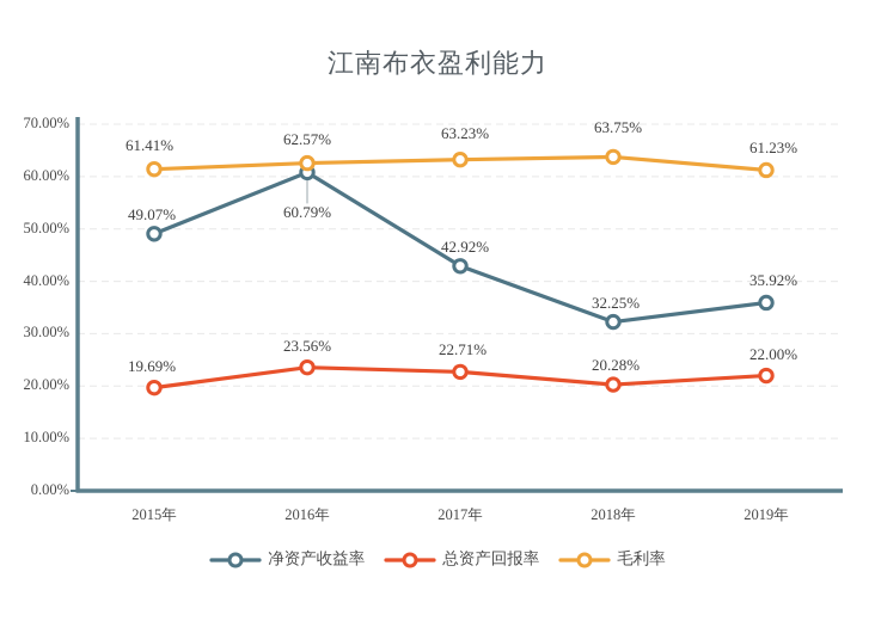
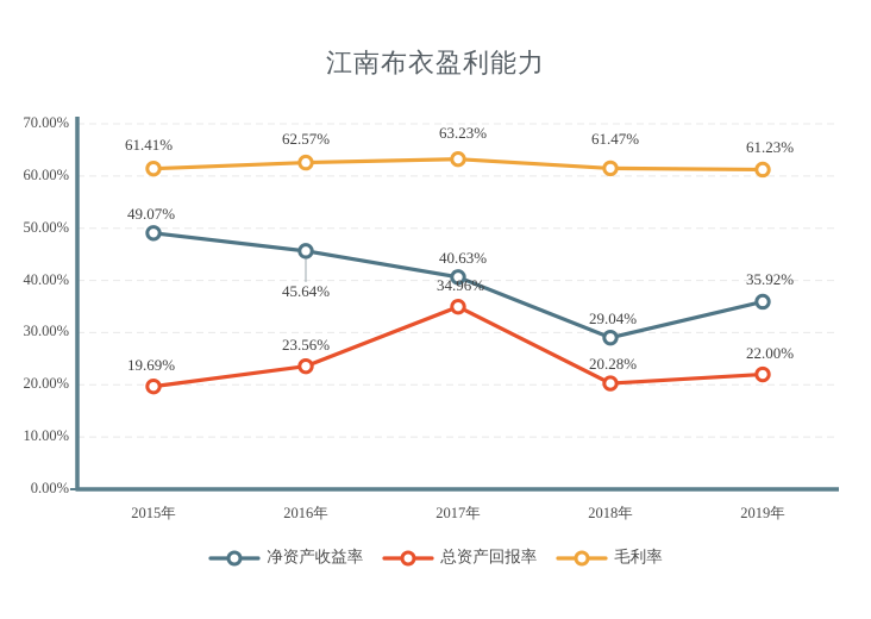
净资产收益率/2016年: 60.79% -> 45.64%
净资产收益率/2017年: 42.92% -> 40.63%
总资产回报率/2017年: 22.71% -> 34.96%
净资产收益率/2018年: 32.25% -> 29.04%
毛利率/2018年: 63.75% -> 61.47%
